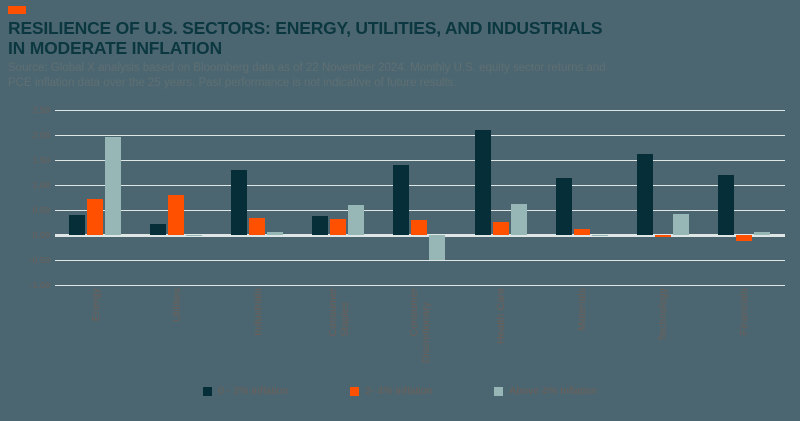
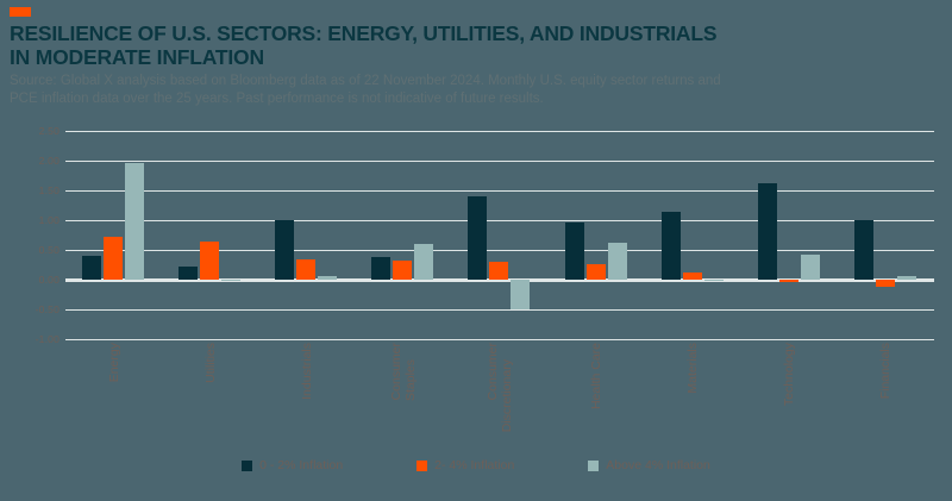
2- 4% Inflation/Utilities: 0.8 -> 0.7
0 - 2% Inflation/Industrials: 1.3 -> 1.0
0 - 2% Inflation/Health Care: 2.1 -> 1.0
0 - 2% Inflation/Financials: 1.2 -> 1.0
